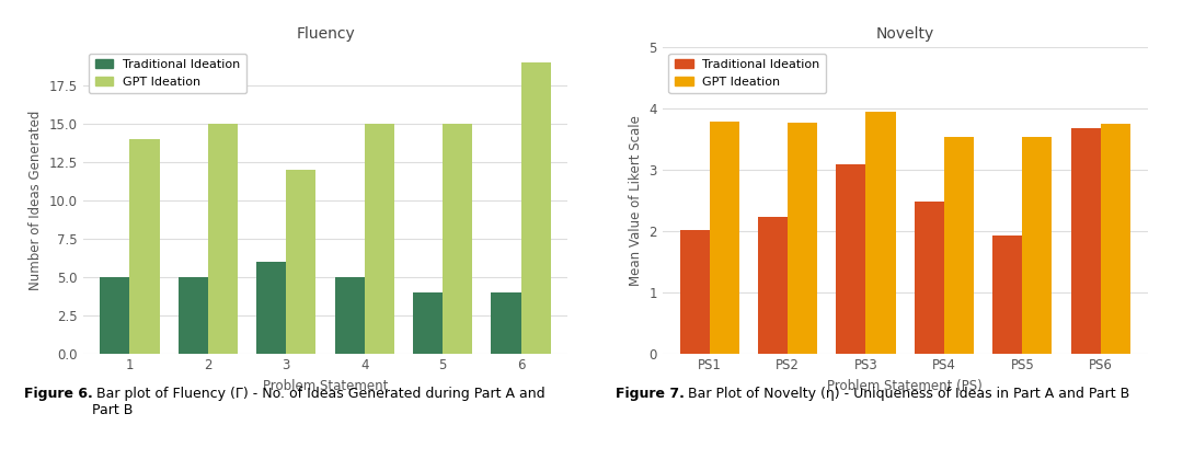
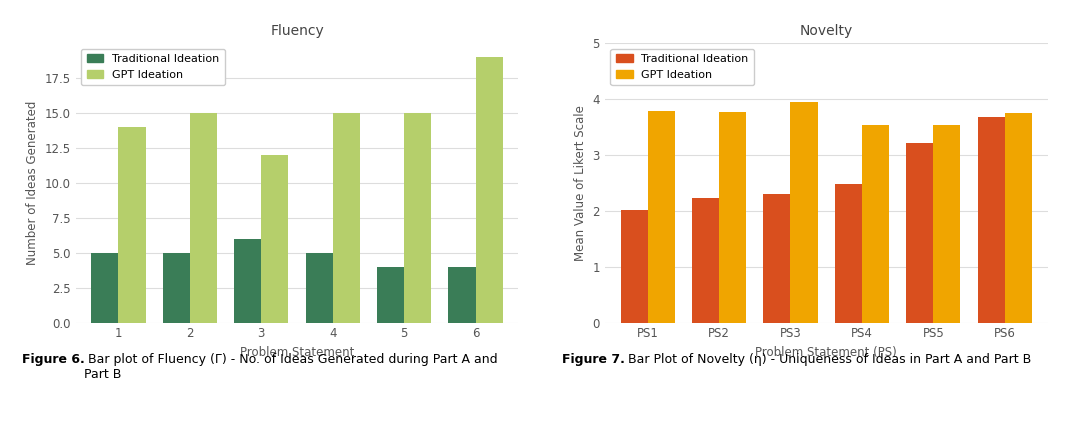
Novelty/Traditional Ideation/PS3: 3.08 -> 2.30
Novelty/Traditional Ideation/PS5: 1.92 -> 3.21
